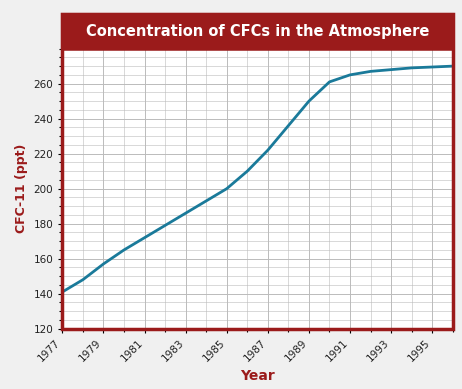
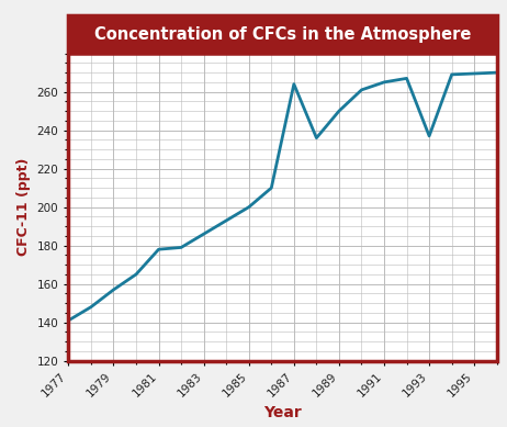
1981: 172 -> 178
1987: 222 -> 264
1993: 268 -> 237
